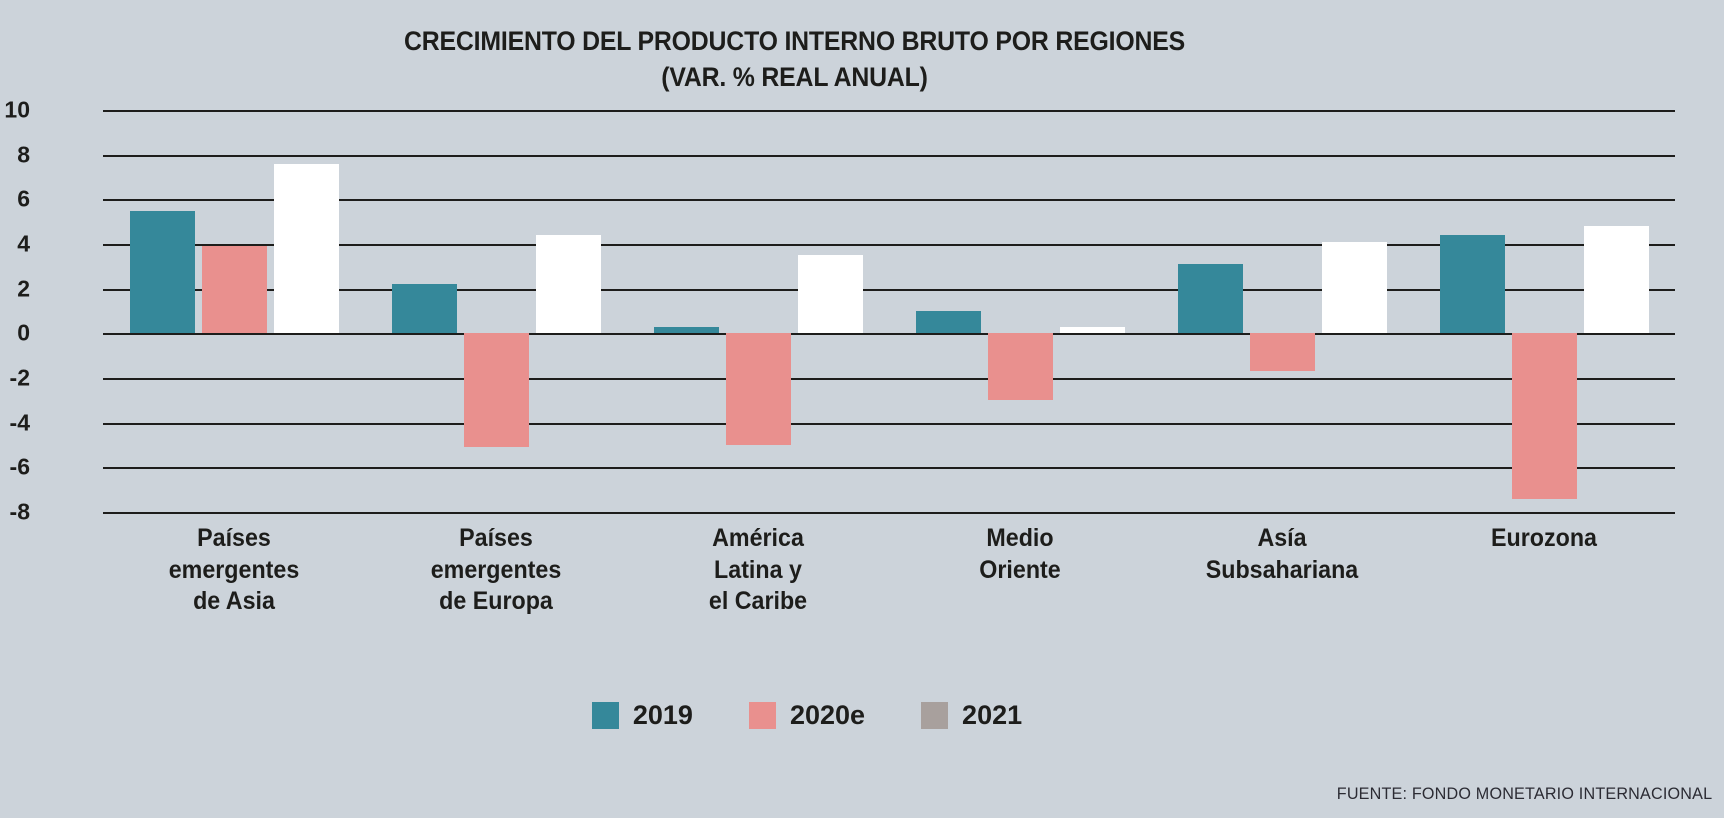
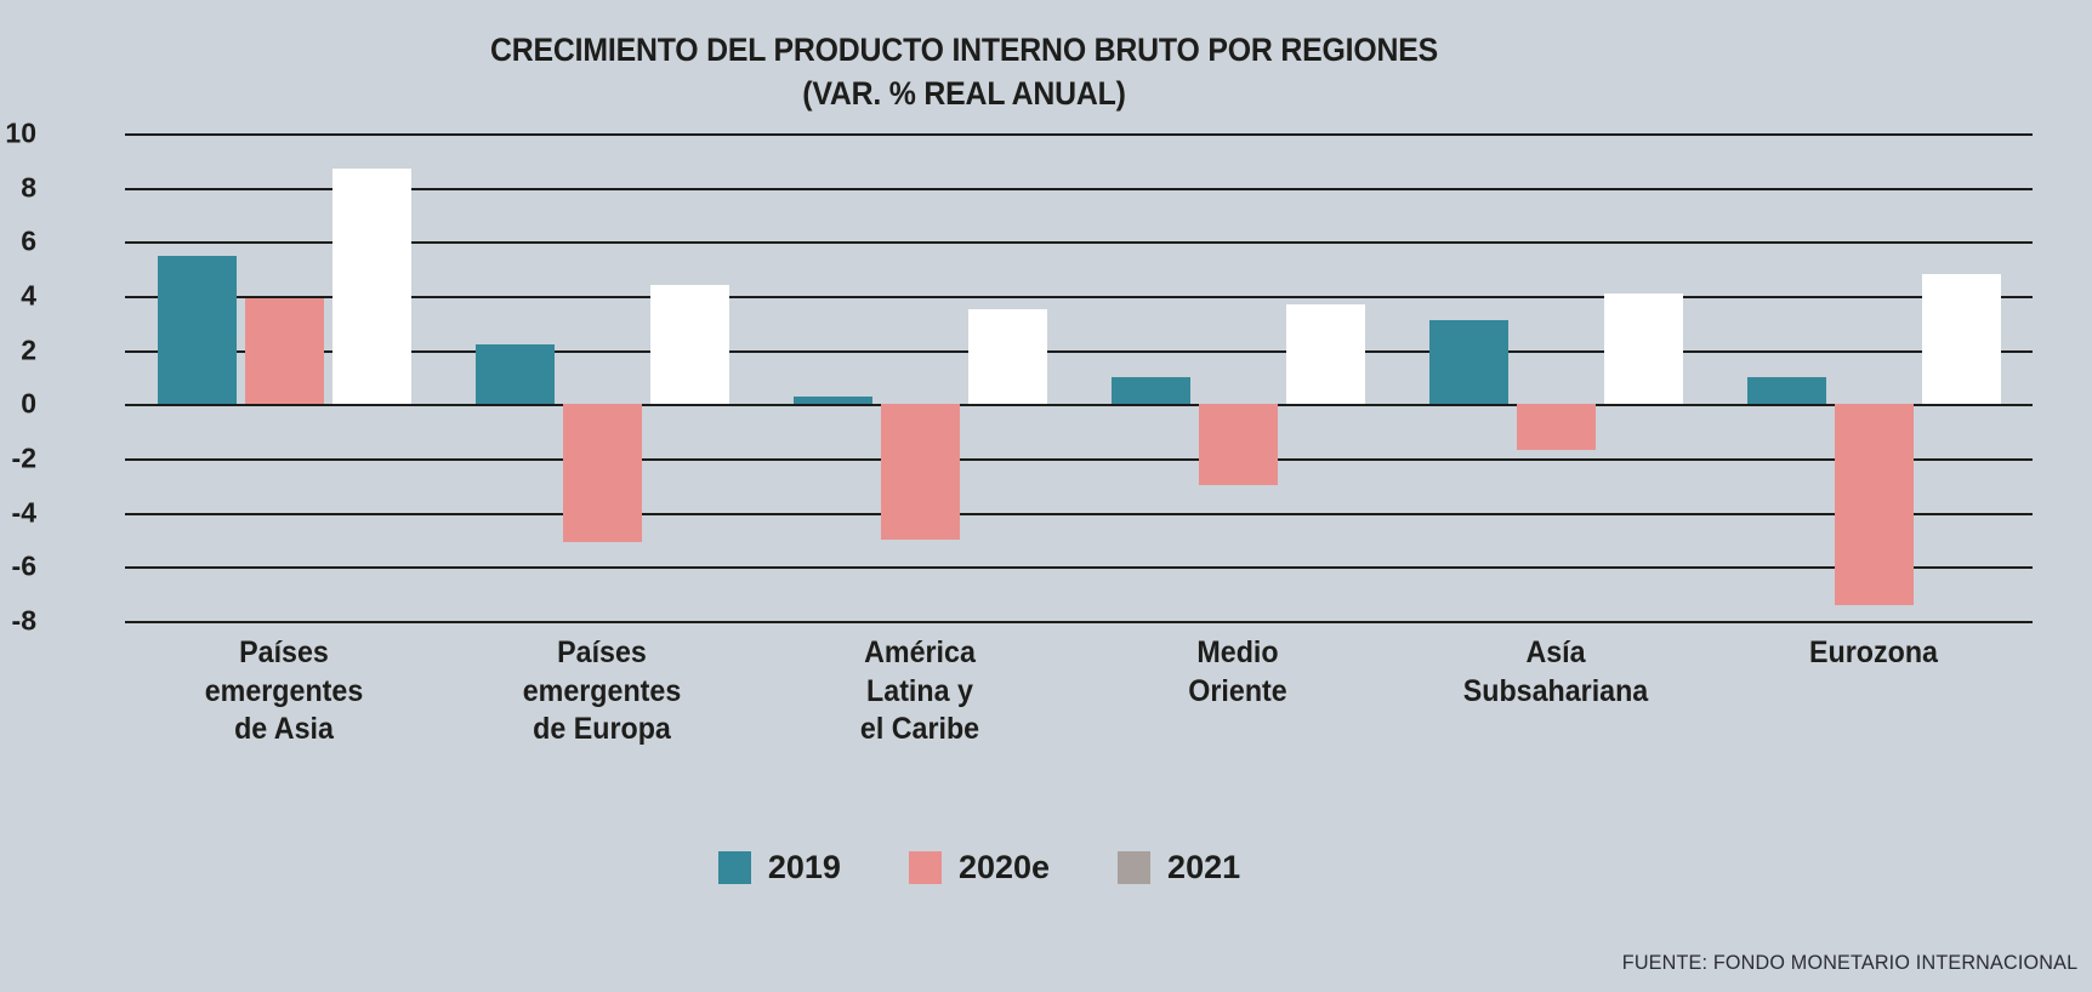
2021/Países emergentes de Asia: 7.6 -> 8.7
2021/Medio Oriente: 0.3 -> 3.7
2019/Eurozona: 4.4 -> 1.0
